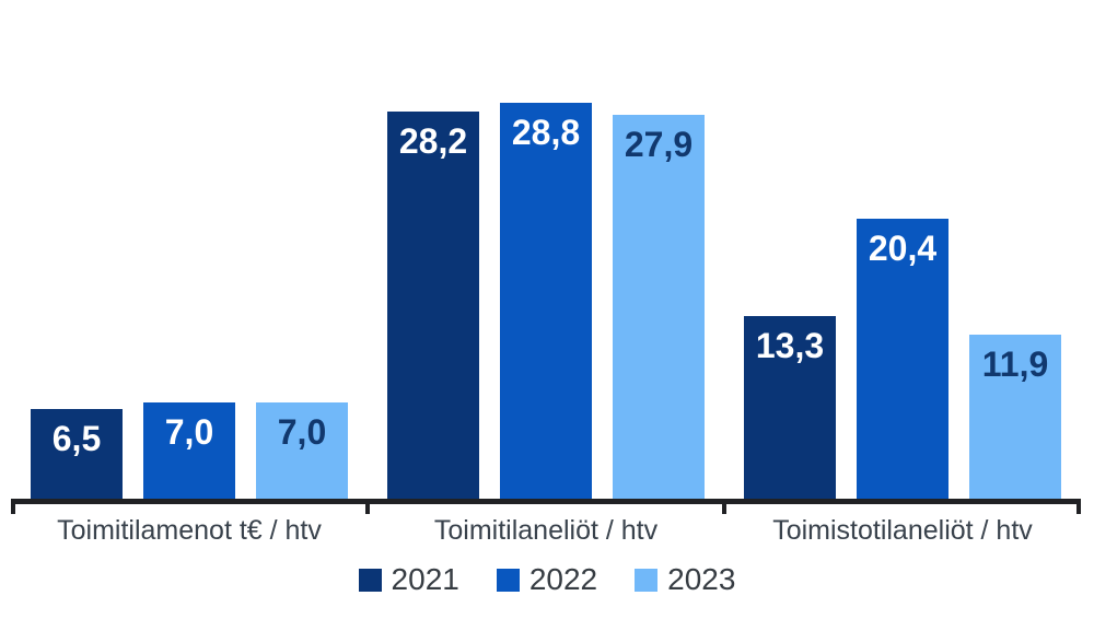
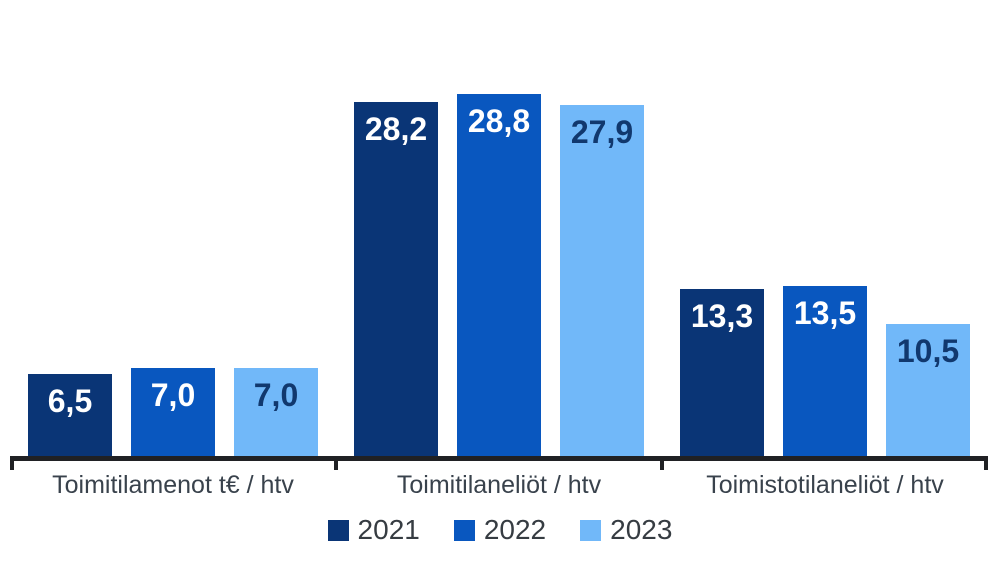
2022/Toimistotilaneliöt / htv: 20,4 -> 13,5
2023/Toimistotilaneliöt / htv: 11,9 -> 10,5
